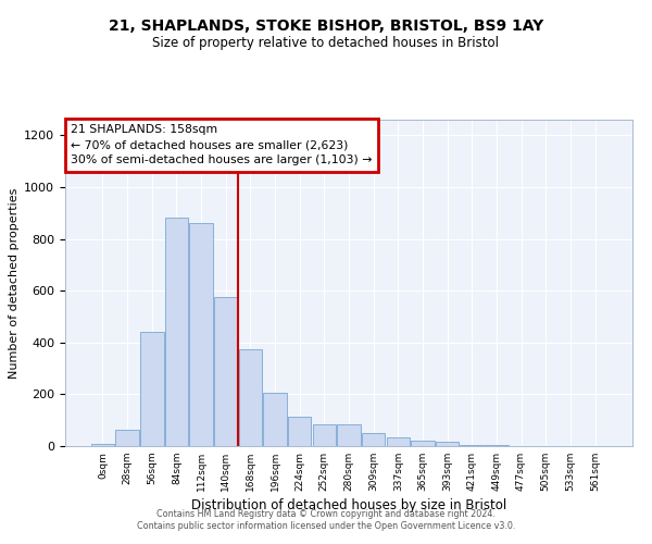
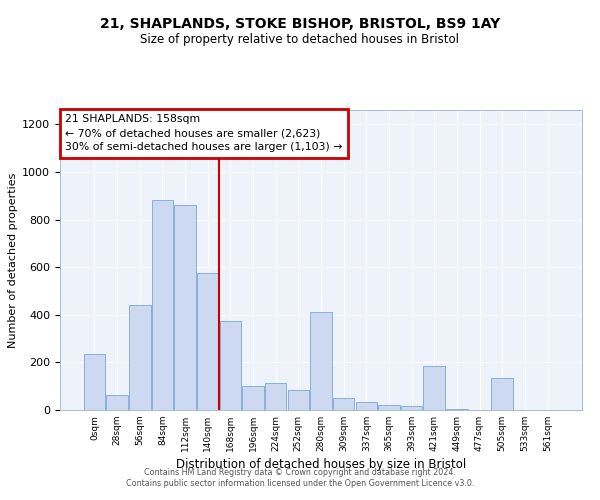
0sqm: 10 -> 235
196sqm: 205 -> 100
280sqm: 85 -> 410
421sqm: 5 -> 185
505sqm: 2 -> 135
